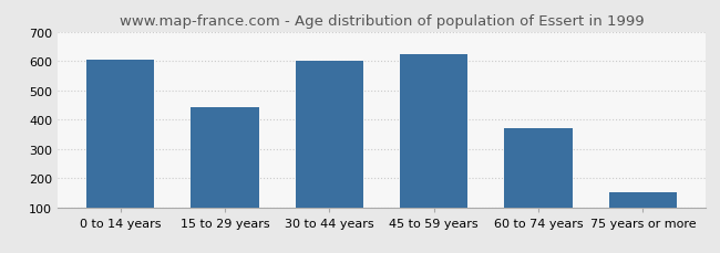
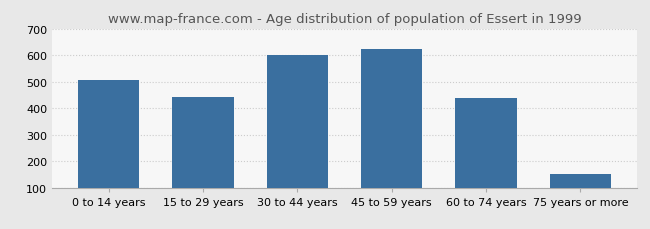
0 to 14 years: 605 -> 505
60 to 74 years: 370 -> 437
